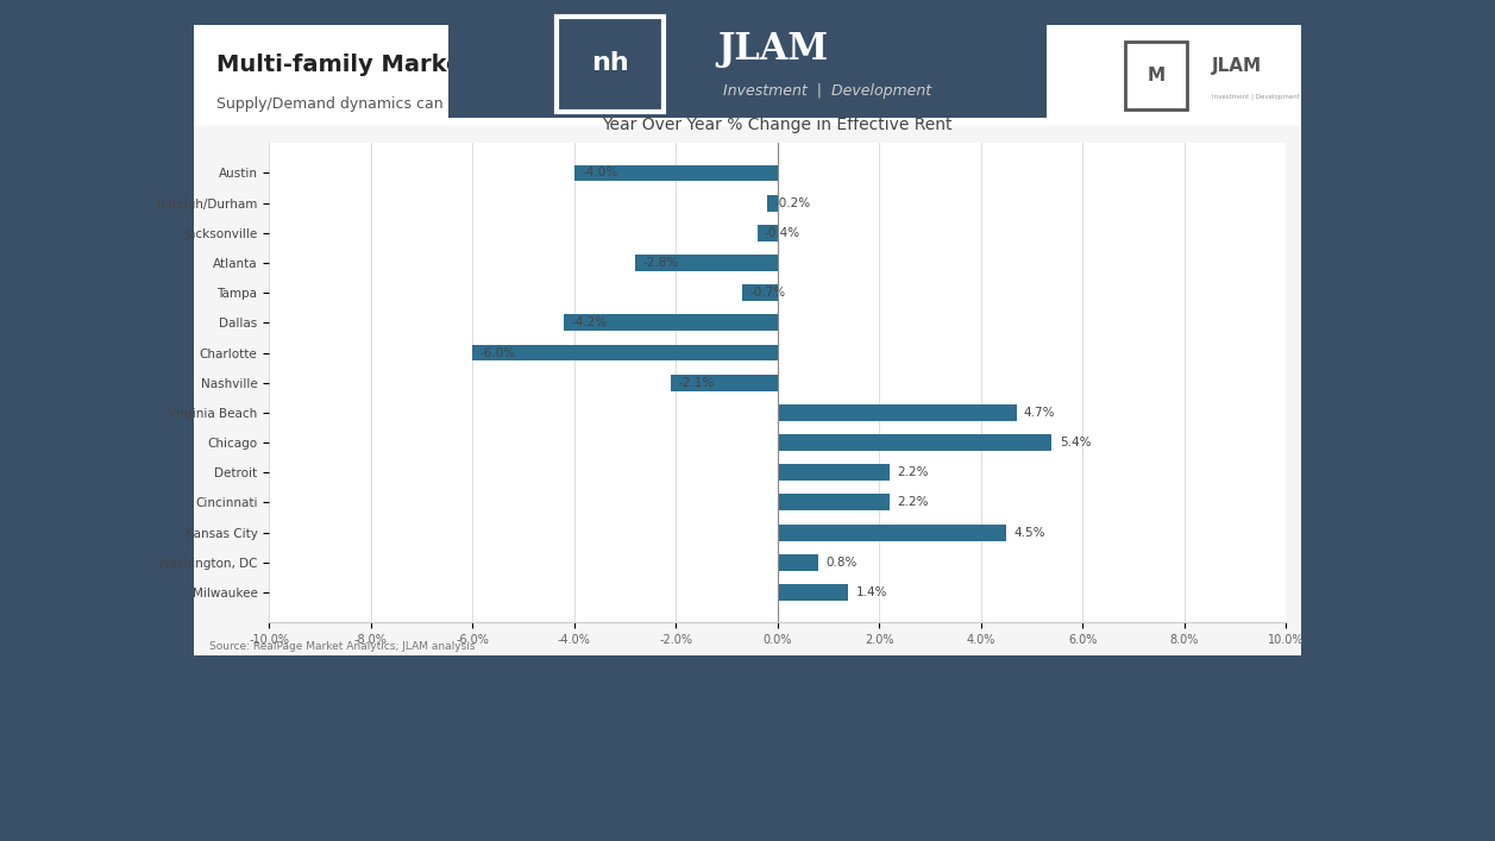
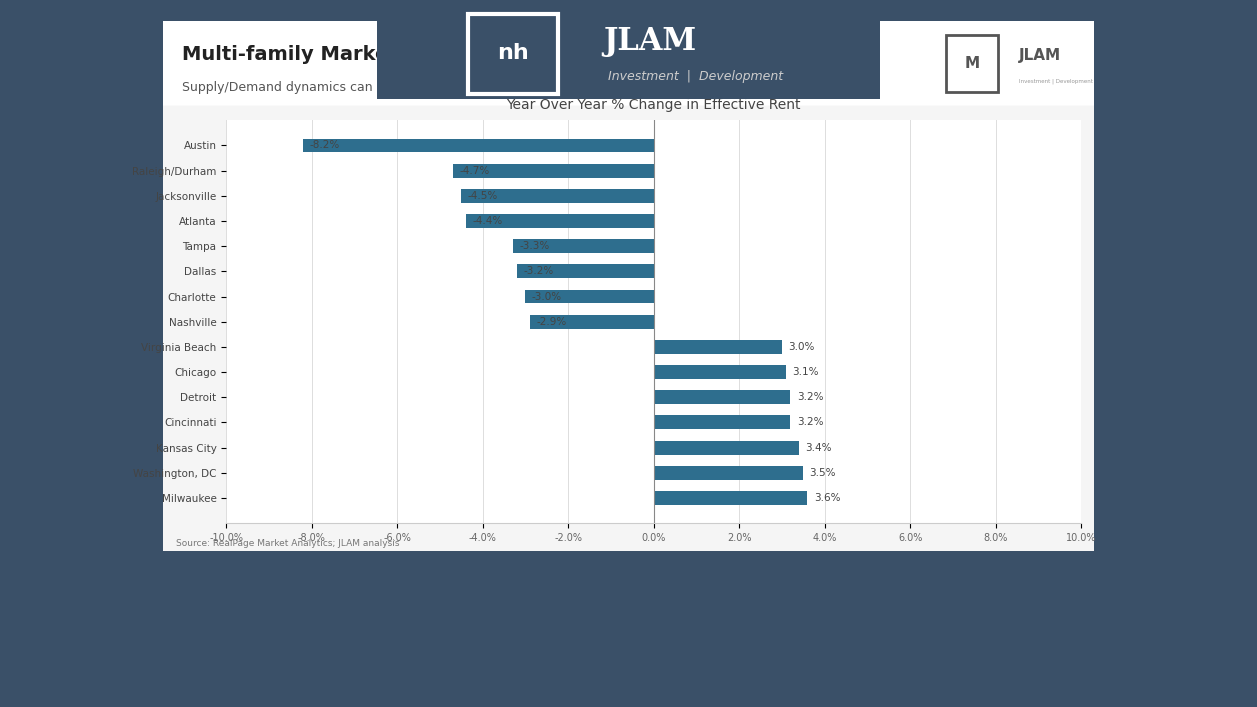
Austin: -4.0% -> -8.2%
Raleigh/Durham: -0.2% -> -4.7%
Jacksonville: -0.4% -> -4.5%
Atlanta: -2.8% -> -4.4%
Tampa: -0.7% -> -3.3%
Dallas: -4.2% -> -3.2%
Charlotte: -6.0% -> -3.0%
Nashville: -2.1% -> -2.9%
Virginia Beach: 4.7% -> 3.0%
Chicago: 5.4% -> 3.1%
Detroit: 2.2% -> 3.2%
Cincinnati: 2.2% -> 3.2%
Kansas City: 4.5% -> 3.4%
Washington, DC: 0.8% -> 3.5%
Milwaukee: 1.4% -> 3.6%
